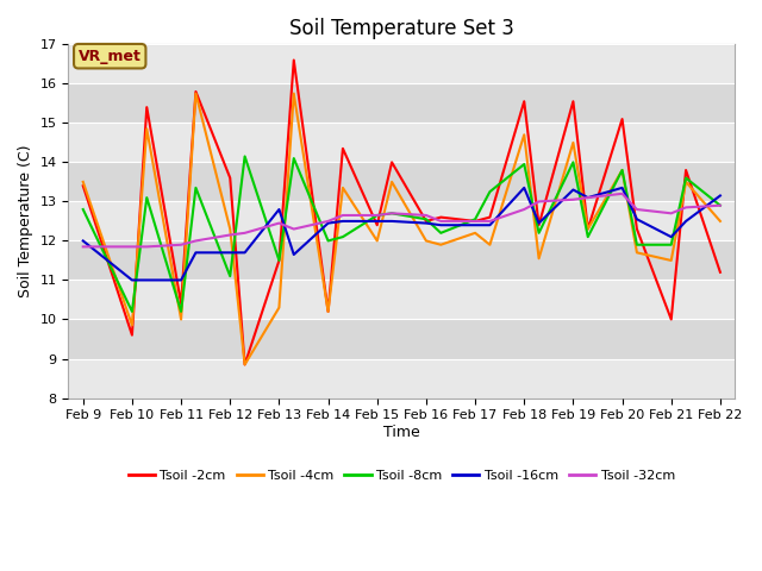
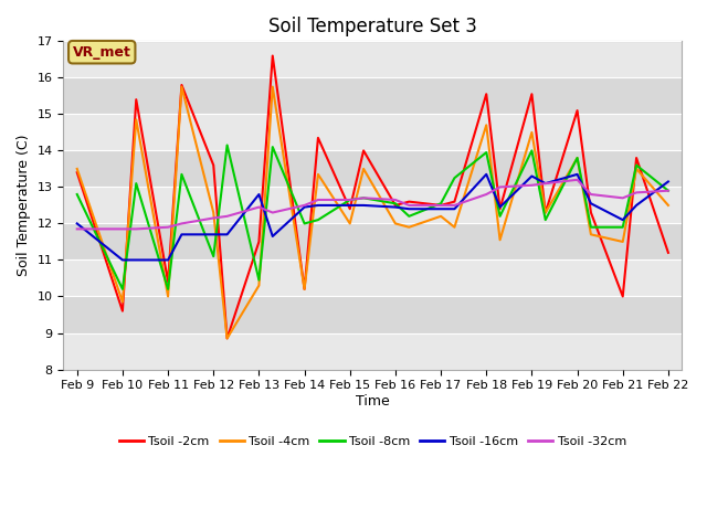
Tsoil -8cm/Feb 13: 11.50 -> 10.45
